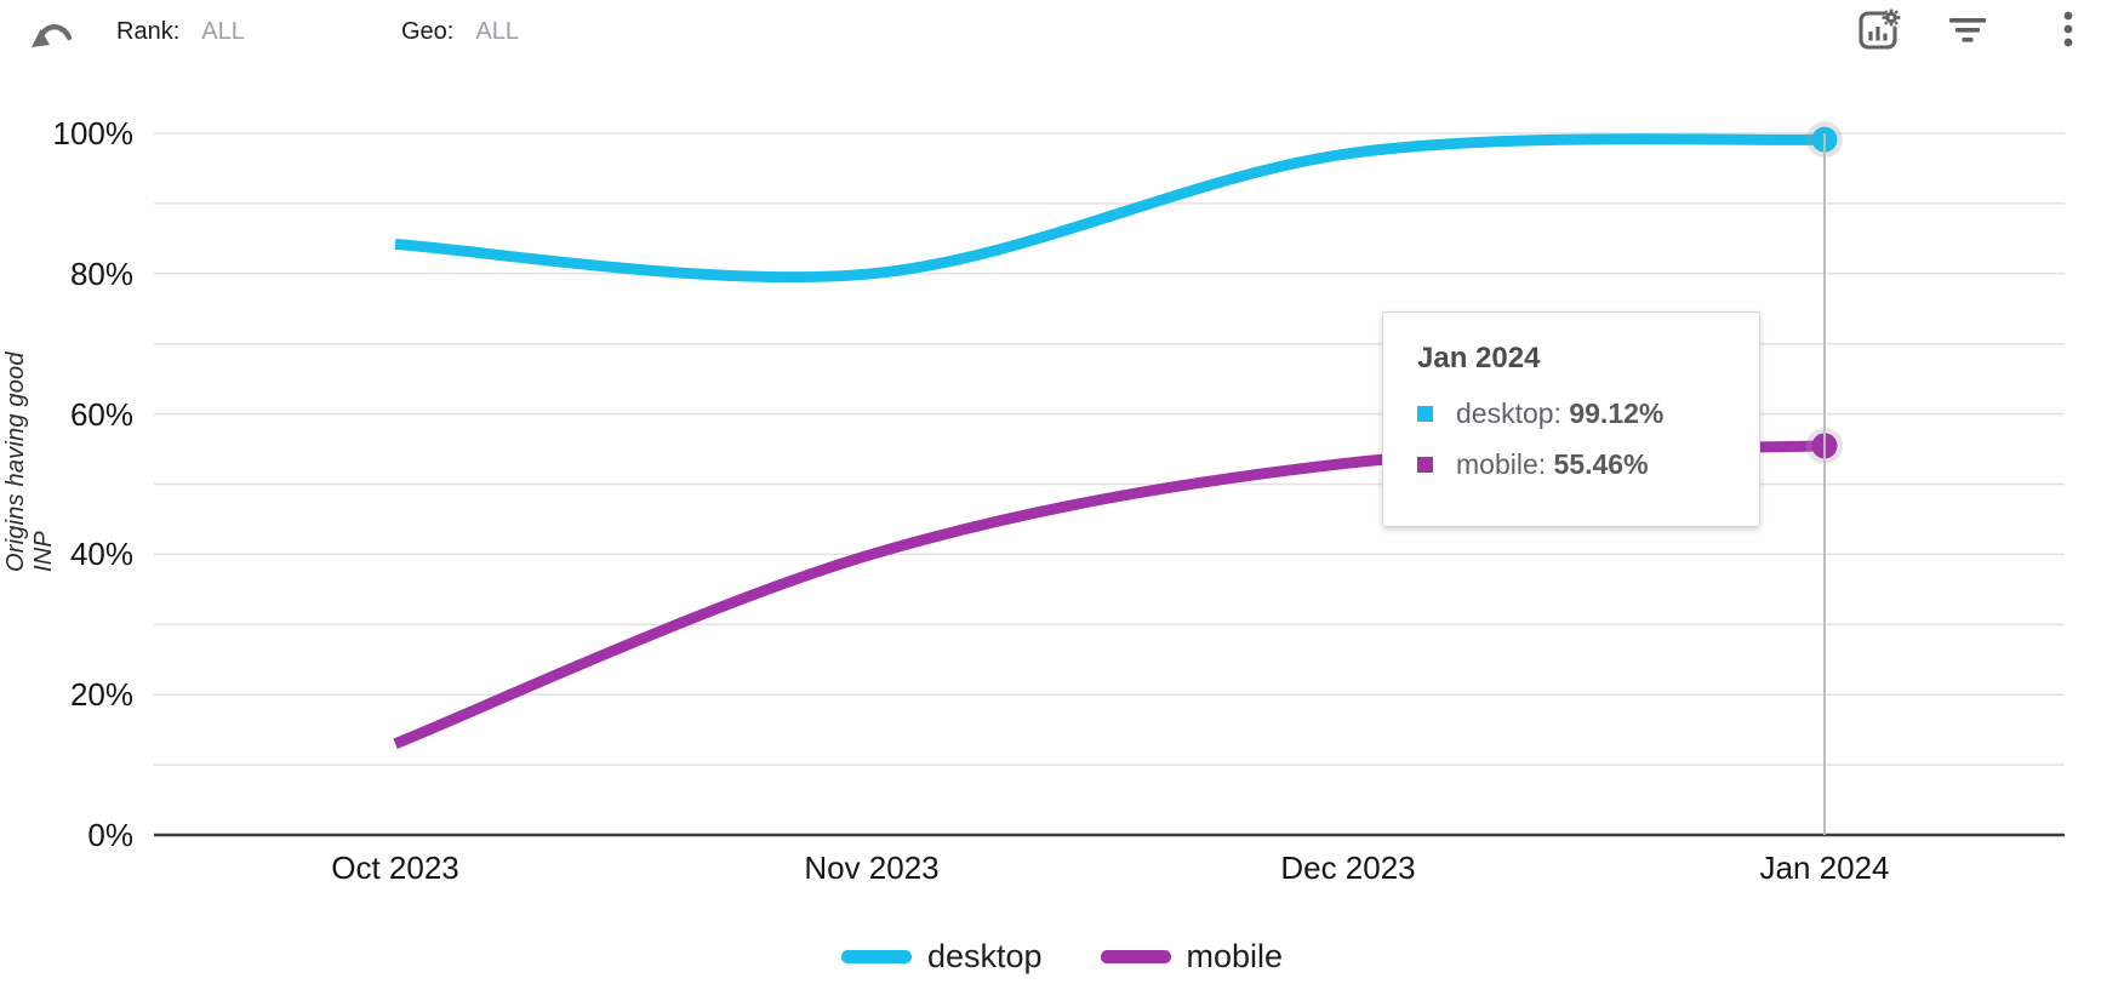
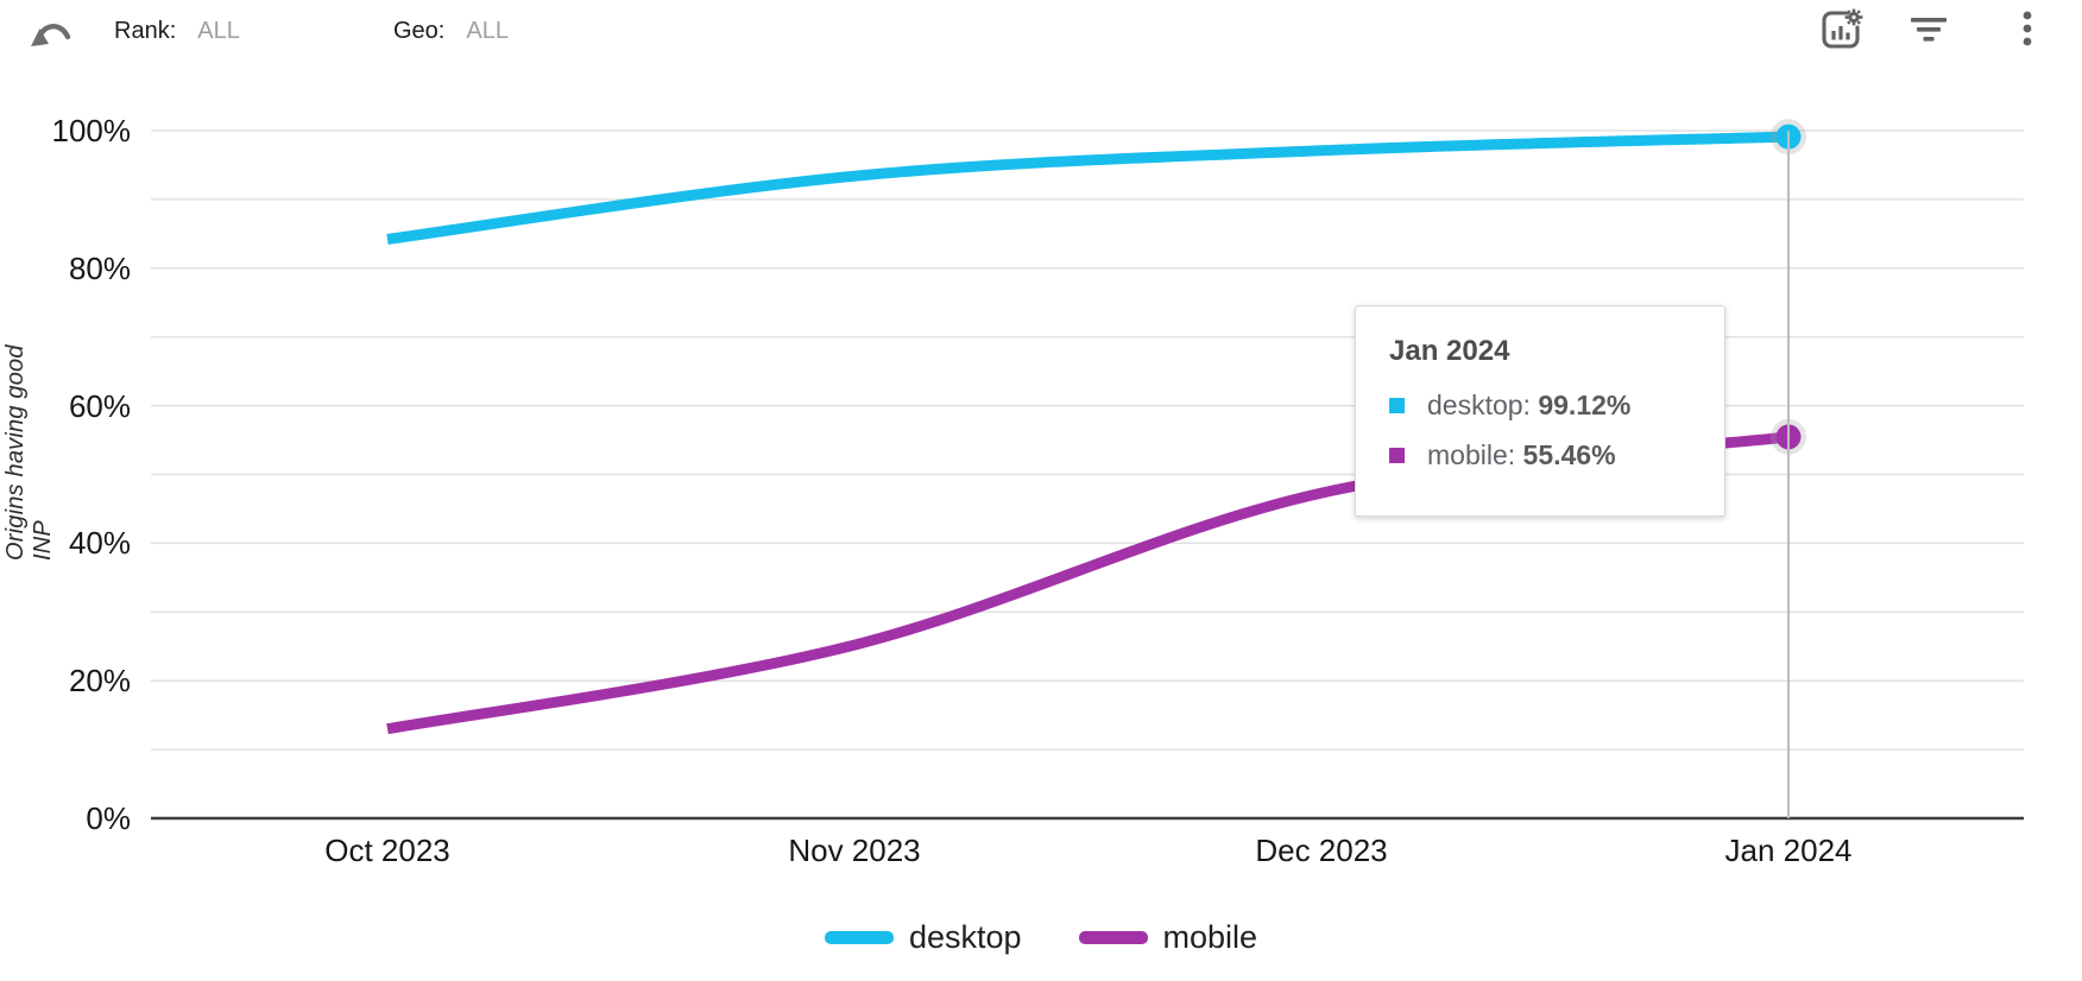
desktop/Nov 2023: 80% -> 93%
mobile/Nov 2023: 40% -> 25%
mobile/Dec 2023: 53% -> 47%
